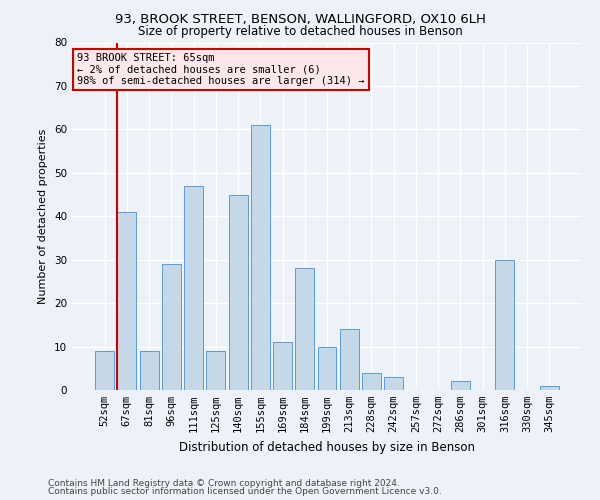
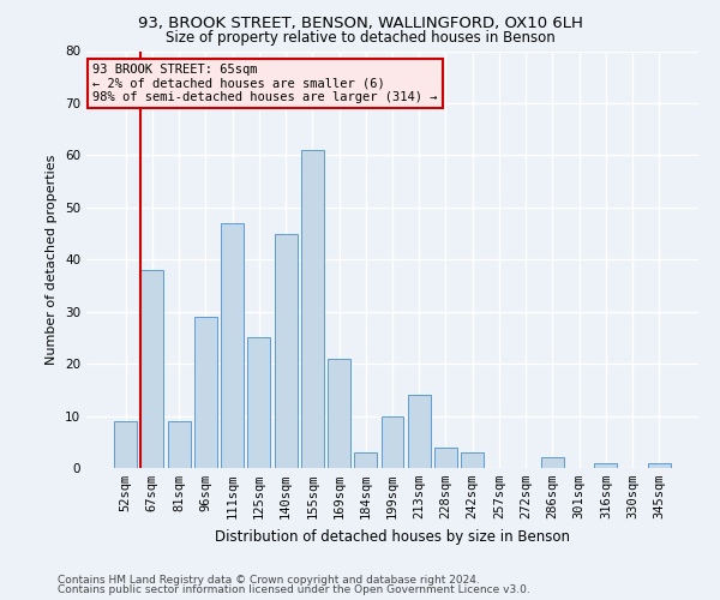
67sqm: 41 -> 38
125sqm: 9 -> 25
169sqm: 11 -> 21
184sqm: 28 -> 3
316sqm: 30 -> 1
